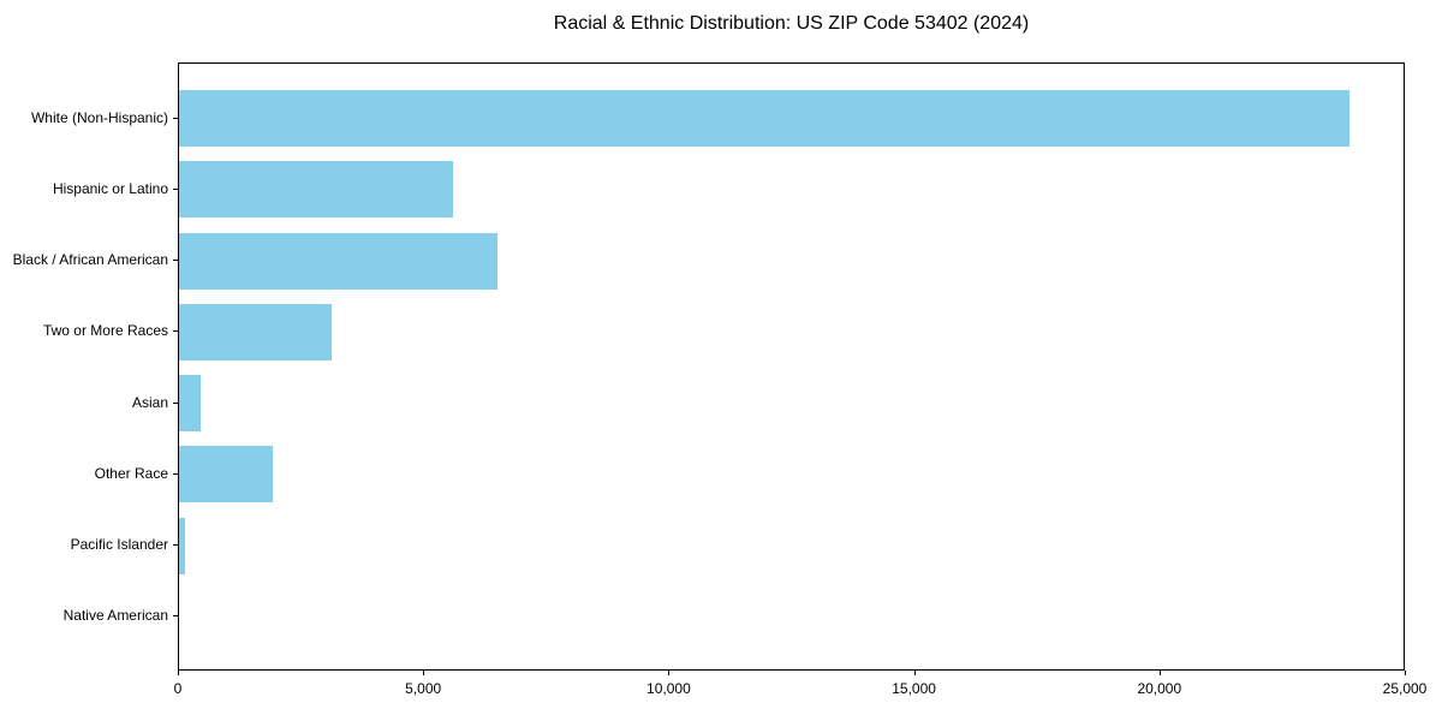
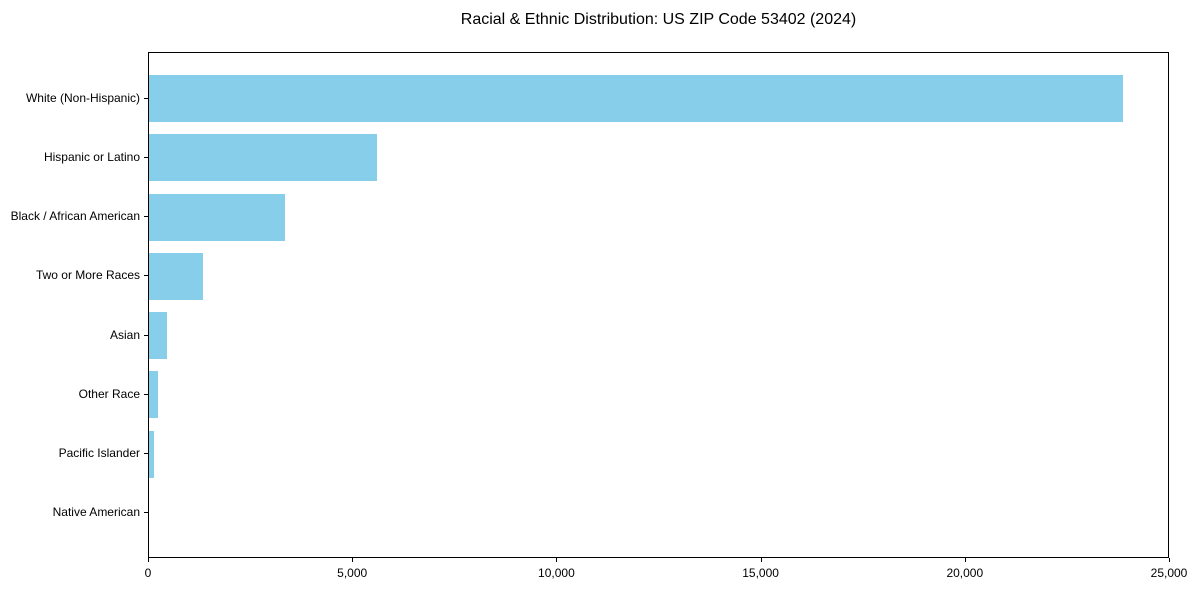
Black / African American: 6500 -> 3300
Two or More Races: 3100 -> 1300
Other Race: 1900 -> 200
